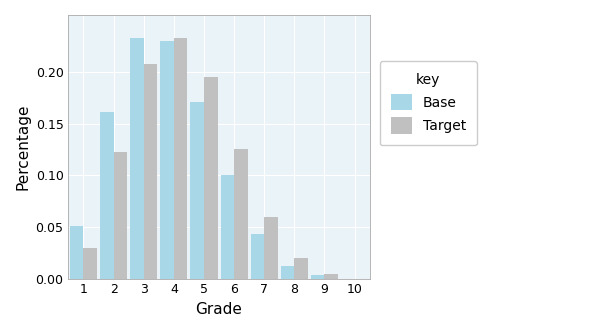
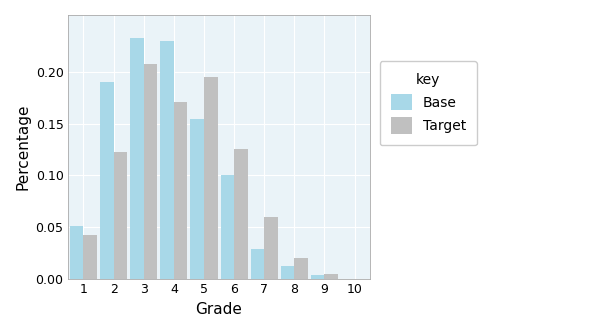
Target/1: 0.030 -> 0.042
Base/2: 0.161 -> 0.190
Target/4: 0.233 -> 0.171
Base/5: 0.171 -> 0.154
Base/7: 0.043 -> 0.029
